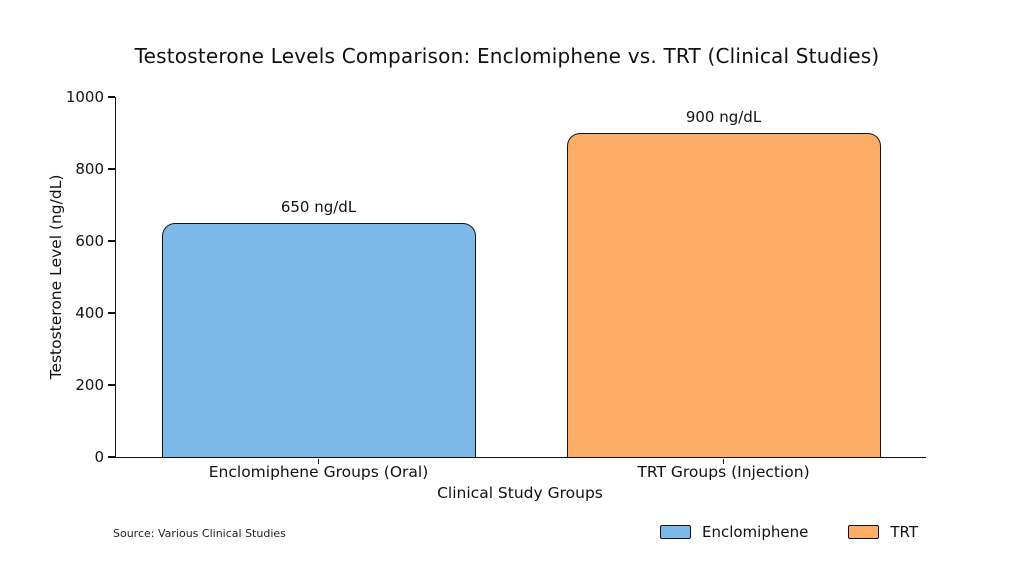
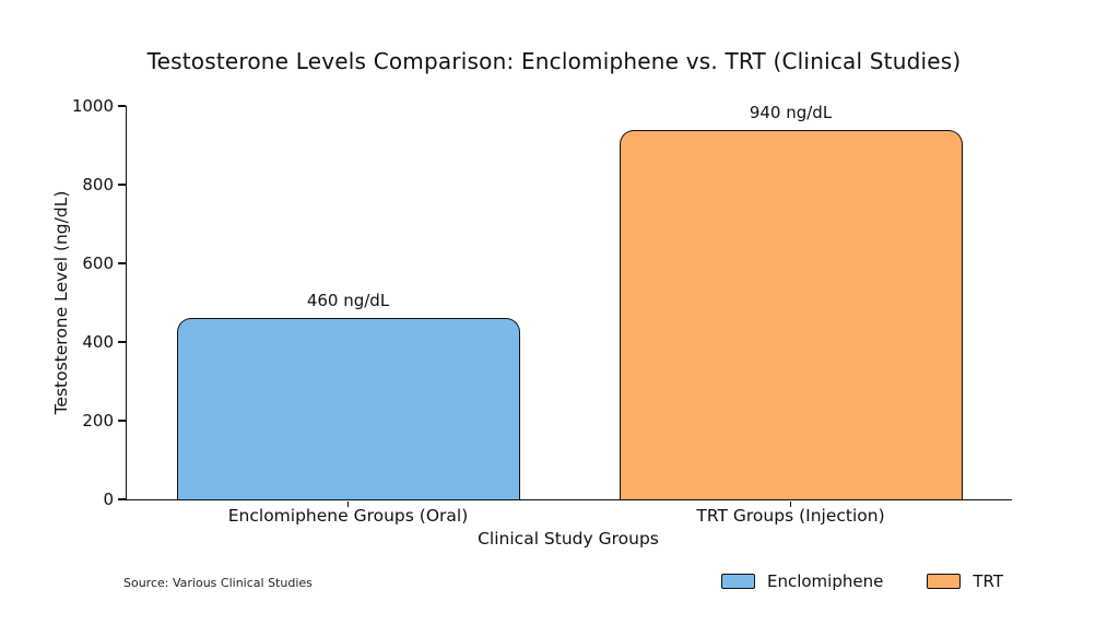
Enclomiphene Groups (Oral): 650 -> 460
TRT Groups (Injection): 900 -> 940
